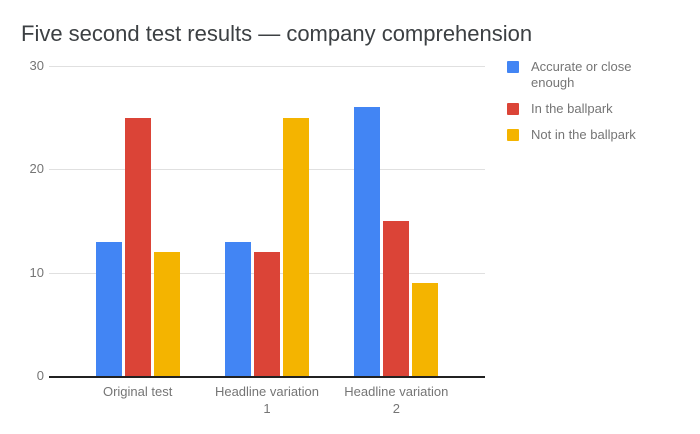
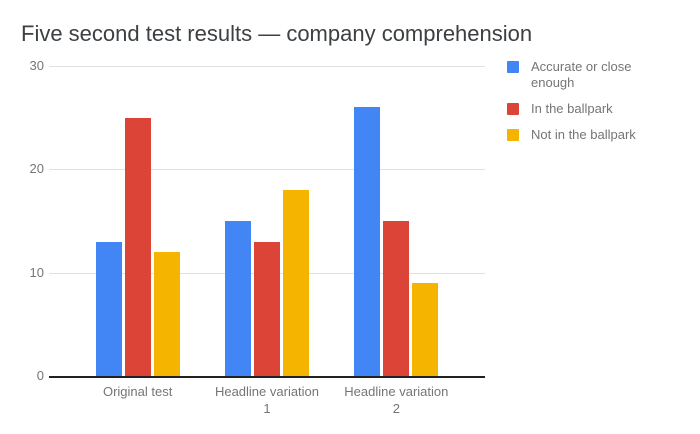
Accurate or close enough/Headline variation 1: 13 -> 15
In the ballpark/Headline variation 1: 12 -> 13
Not in the ballpark/Headline variation 1: 25 -> 18
